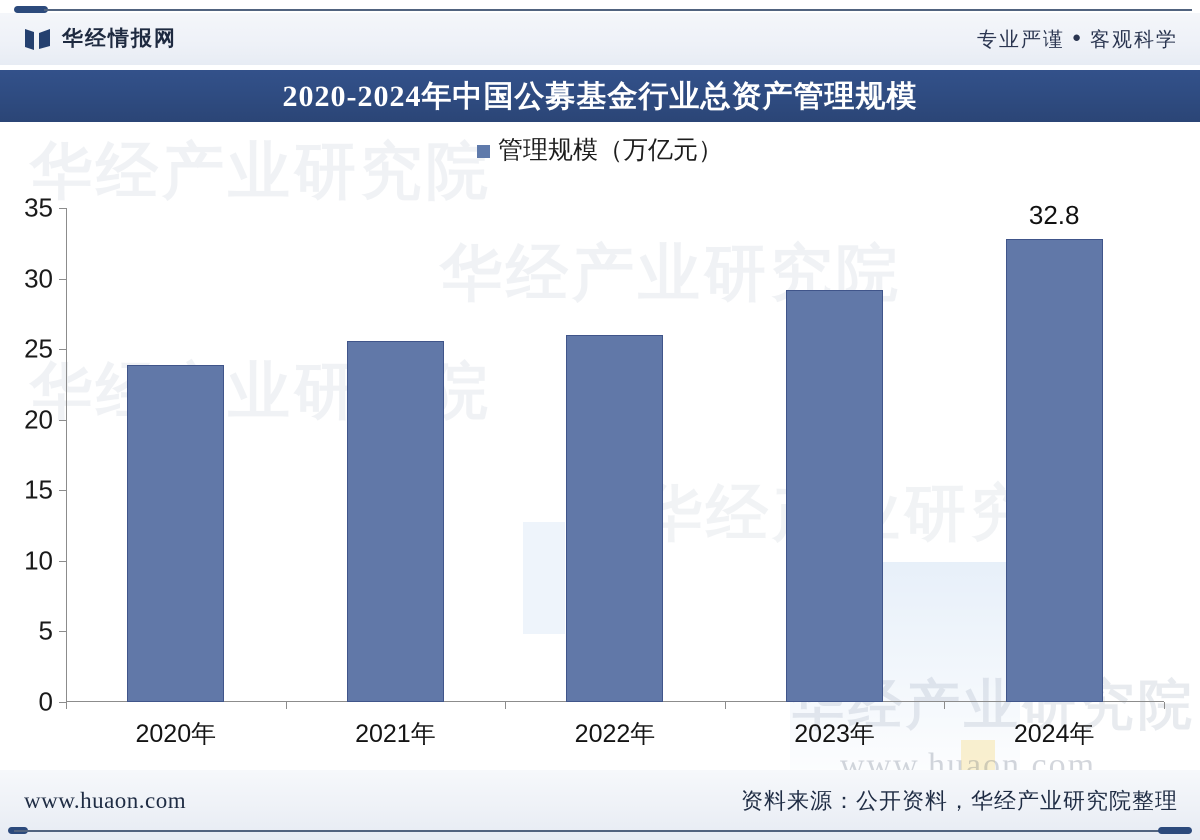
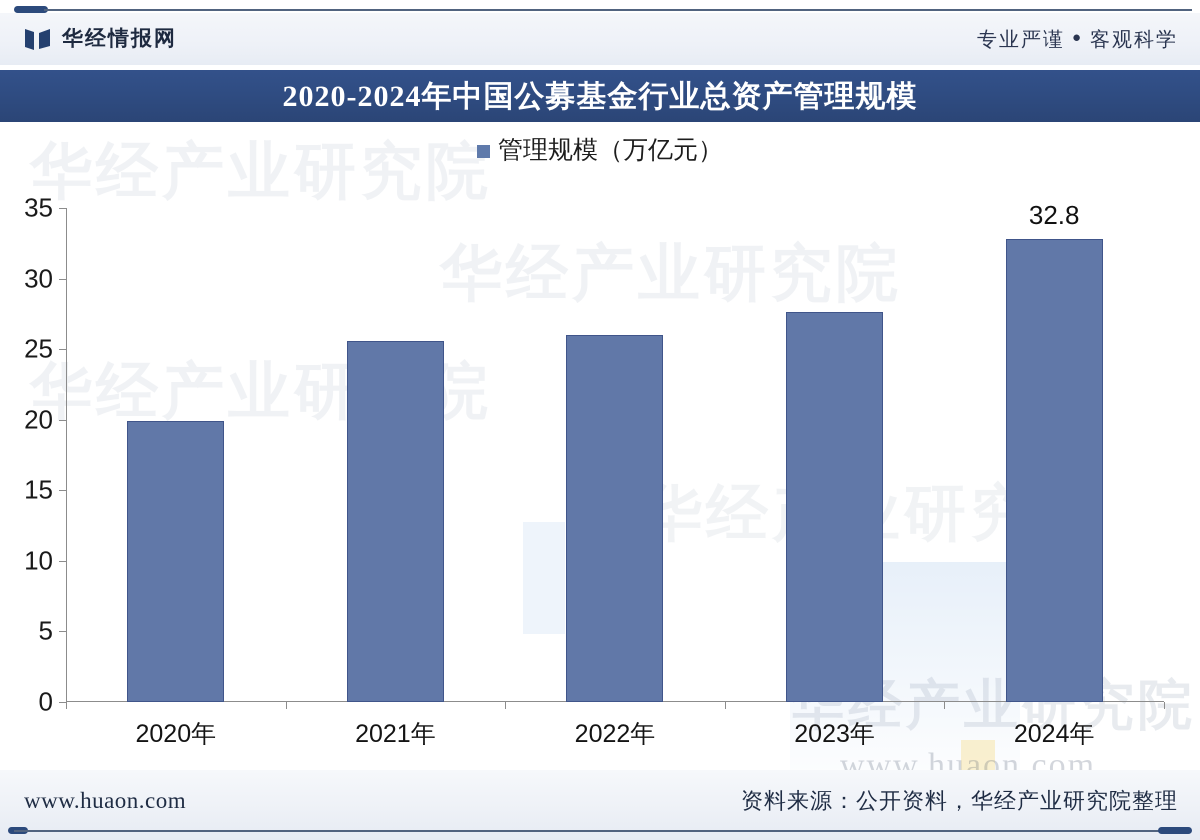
2020年: 23.9 -> 19.9
2023年: 29.2 -> 27.6
